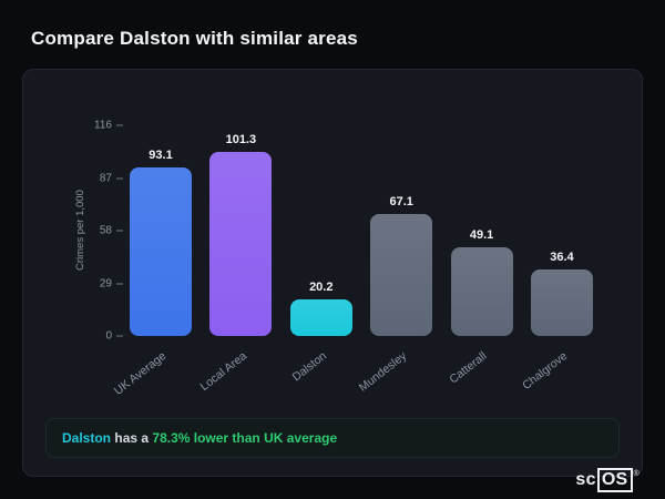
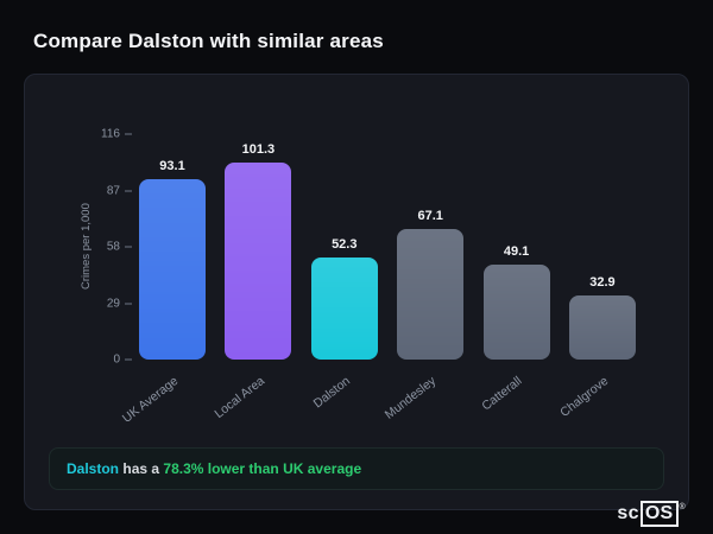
Dalston: 20.2 -> 52.3
Chalgrove: 36.4 -> 32.9
